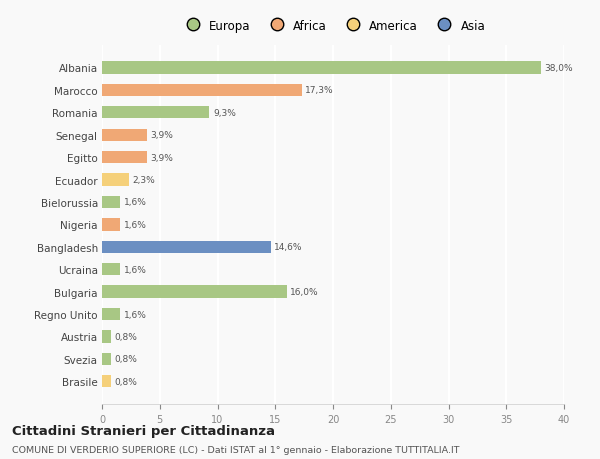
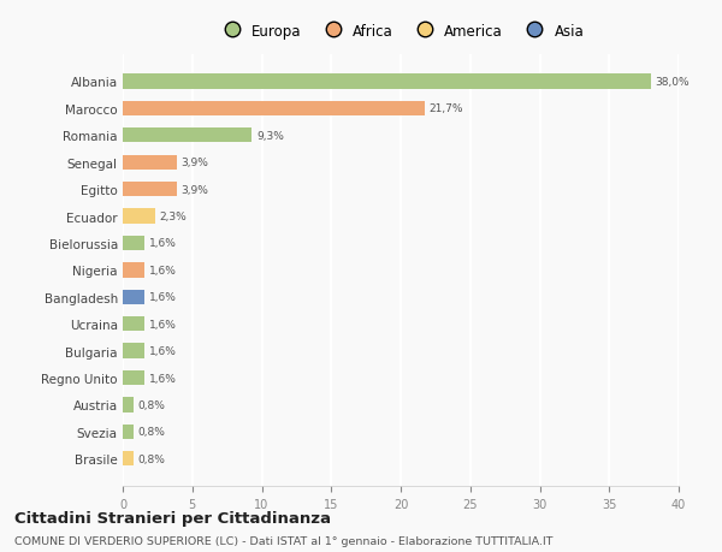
Marocco: 17,3% -> 21,7%
Bangladesh: 14,6% -> 1,6%
Bulgaria: 16,0% -> 1,6%
